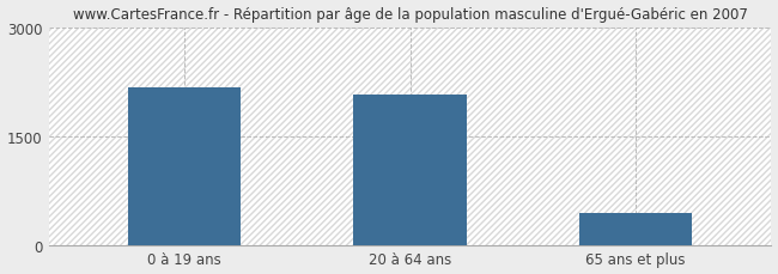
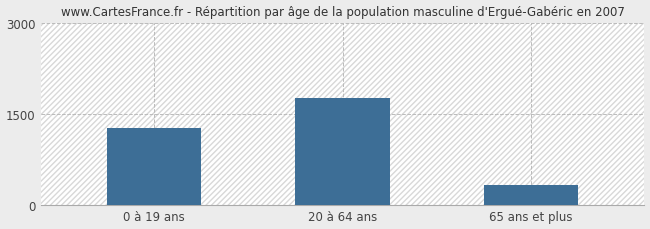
0 à 19 ans: 2180 -> 1270
20 à 64 ans: 2080 -> 1760
65 ans et plus: 440 -> 330
